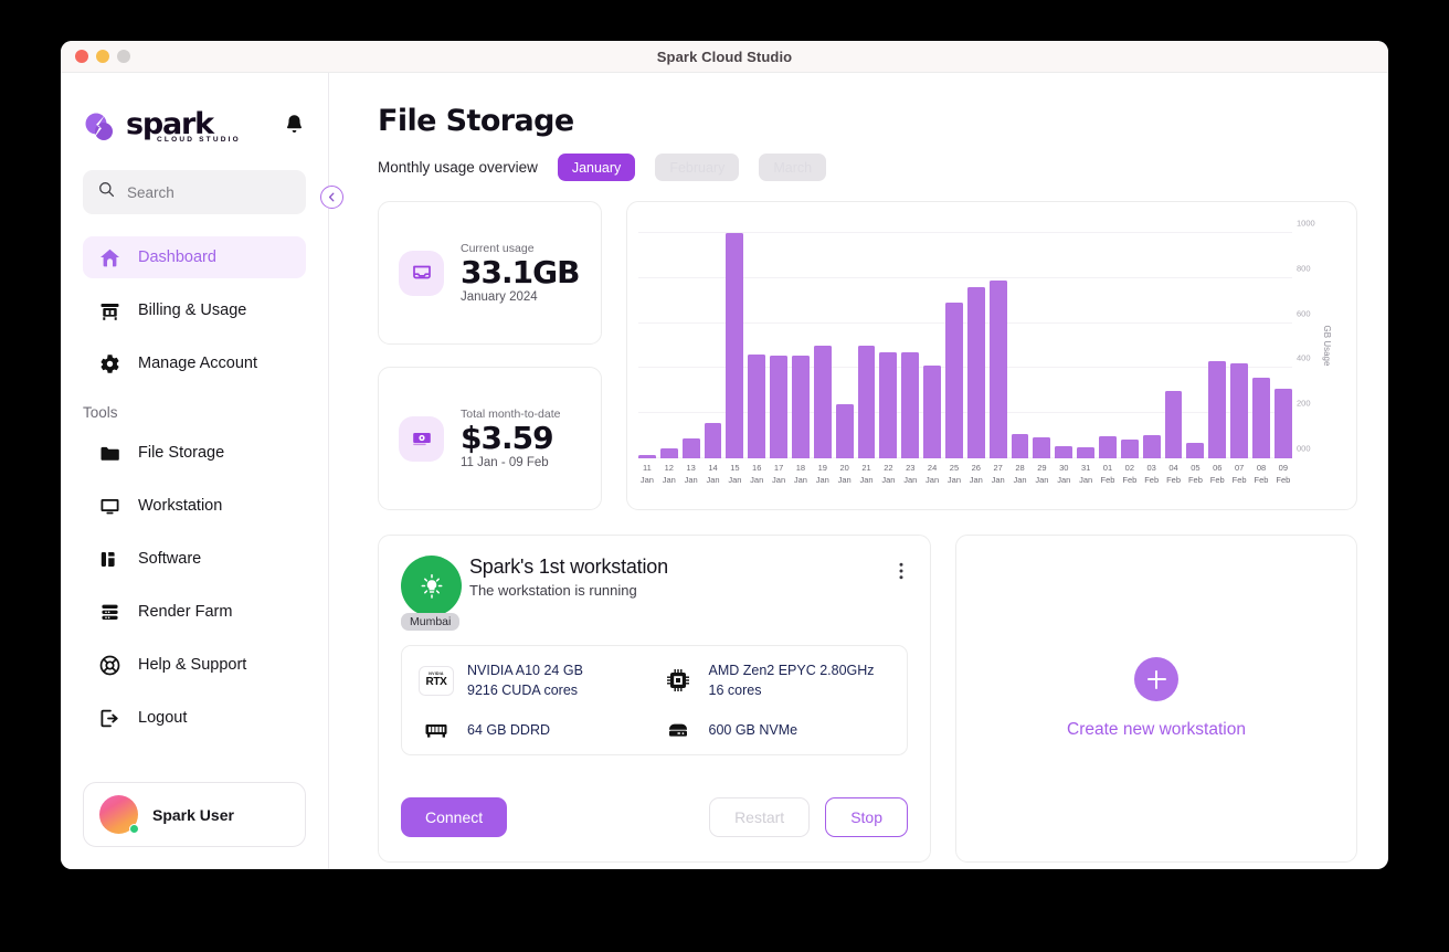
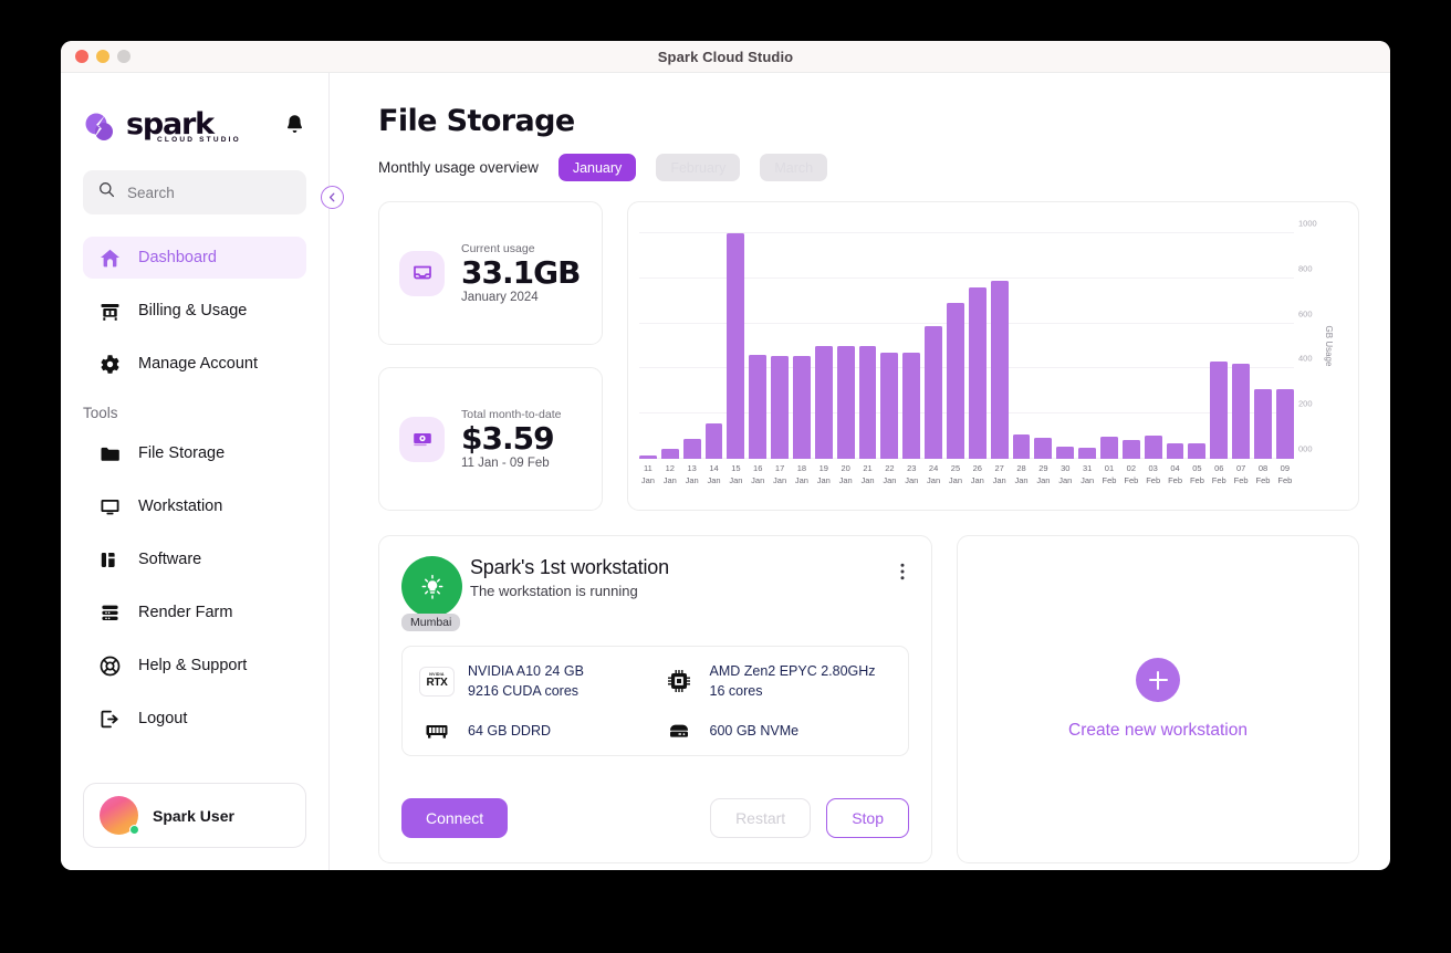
20 Jan: 240 -> 500
24 Jan: 410 -> 590
04 Feb: 300 -> 70
08 Feb: 360 -> 310
